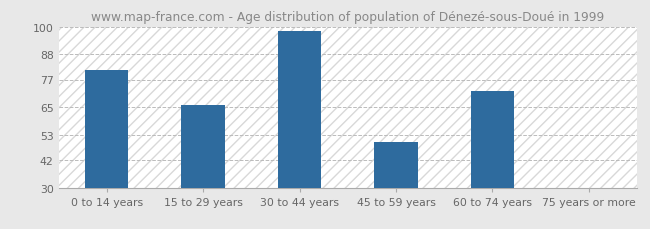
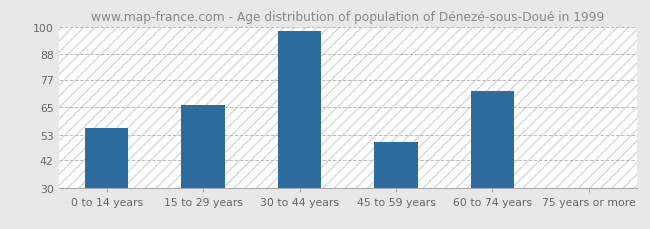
0 to 14 years: 81 -> 56
